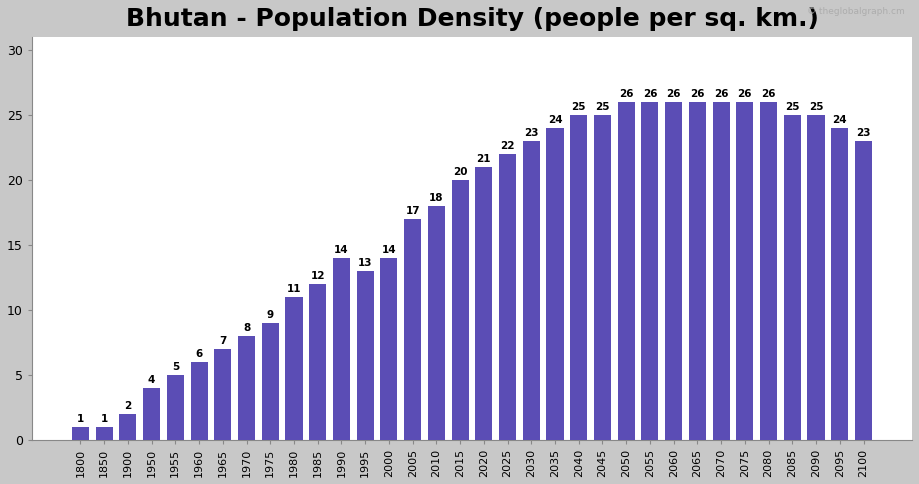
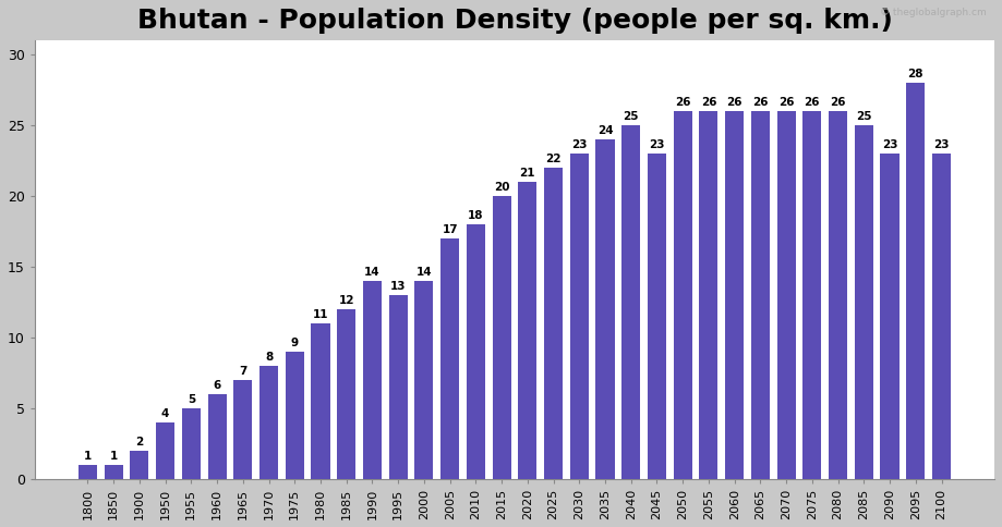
2045: 25 -> 23
2090: 25 -> 23
2095: 24 -> 28
